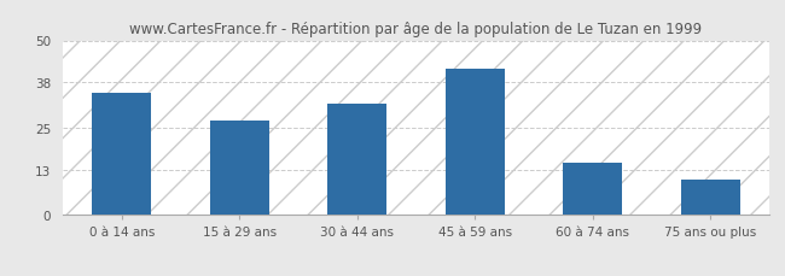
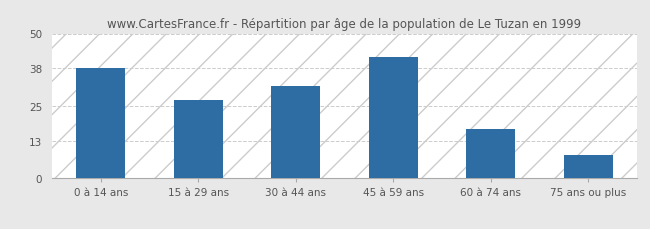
0 à 14 ans: 35 -> 38
60 à 74 ans: 15 -> 17
75 ans ou plus: 10 -> 8
